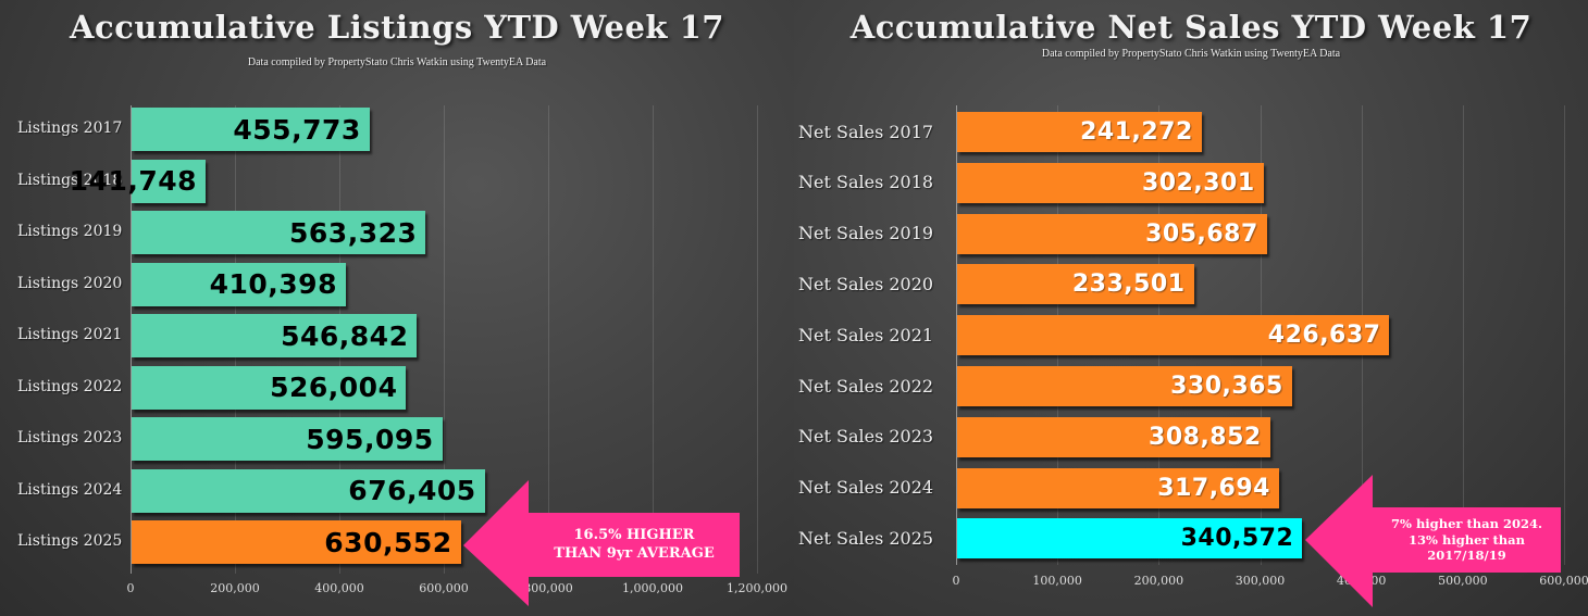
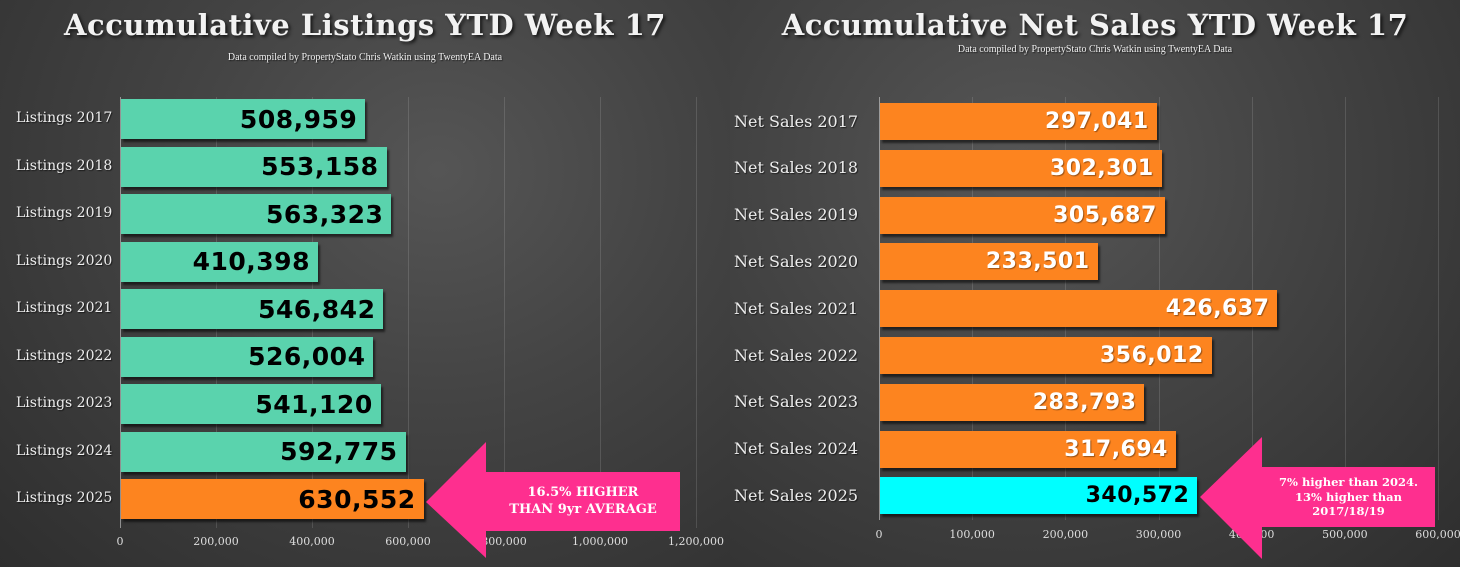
Accumulative Listings YTD Week 17/Listings 2017: 455,773 -> 508,959
Accumulative Listings YTD Week 17/Listings 2018: 141,748 -> 553,158
Accumulative Listings YTD Week 17/Listings 2023: 595,095 -> 541,120
Accumulative Listings YTD Week 17/Listings 2024: 676,405 -> 592,775
Accumulative Net Sales YTD Week 17/Net Sales 2017: 241,272 -> 297,041
Accumulative Net Sales YTD Week 17/Net Sales 2022: 330,365 -> 356,012
Accumulative Net Sales YTD Week 17/Net Sales 2023: 308,852 -> 283,793
